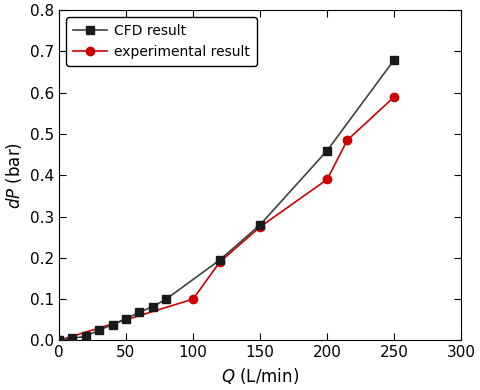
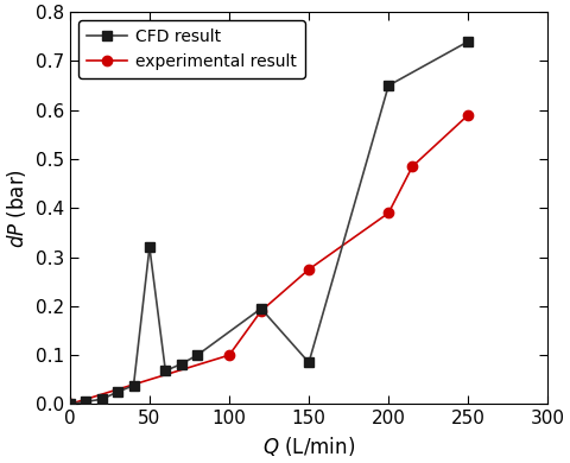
CFD result/50: 0.053 -> 0.320
CFD result/150: 0.280 -> 0.085
CFD result/200: 0.460 -> 0.650
CFD result/250: 0.680 -> 0.740
